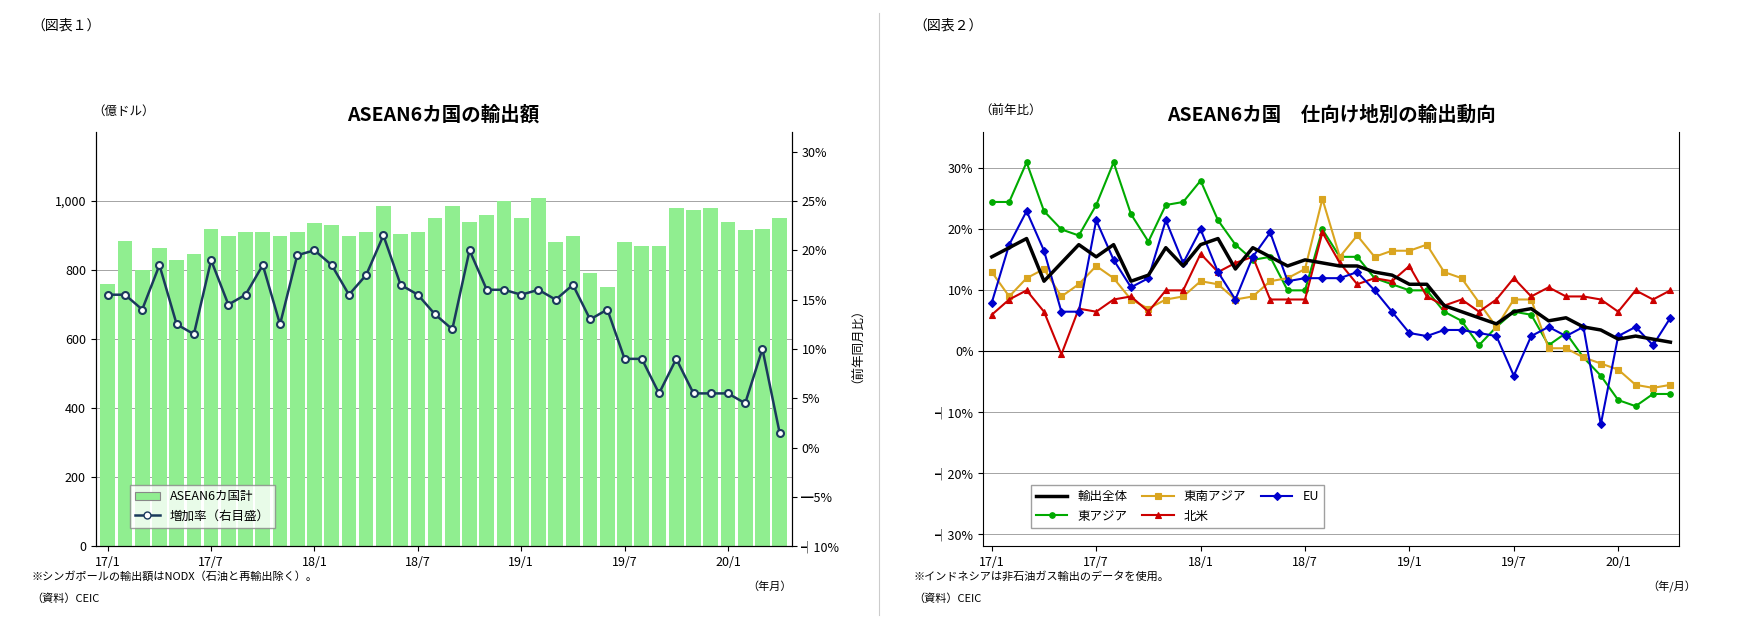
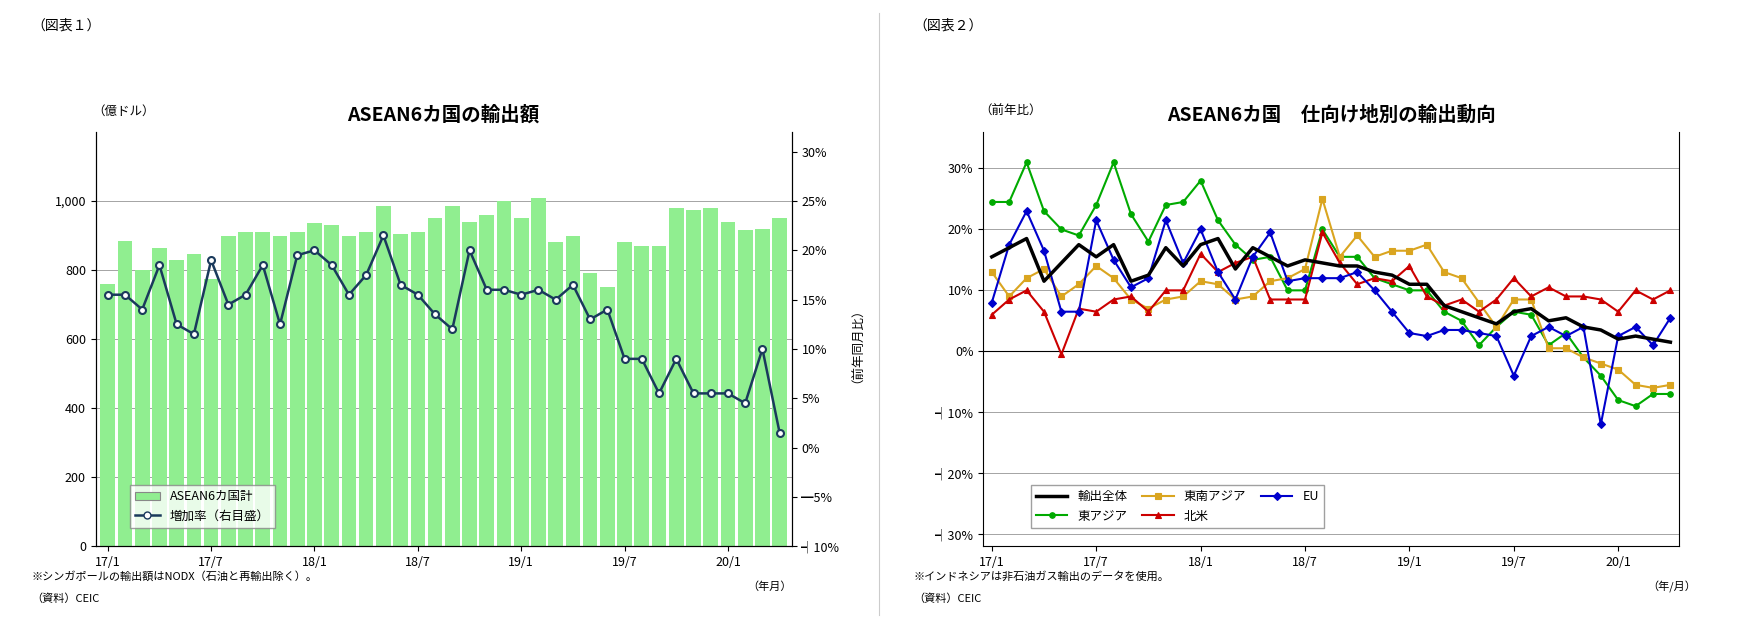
ASEAN6カ国の輸出額/ASEAN6カ国計/17/7: 920 -> 775
